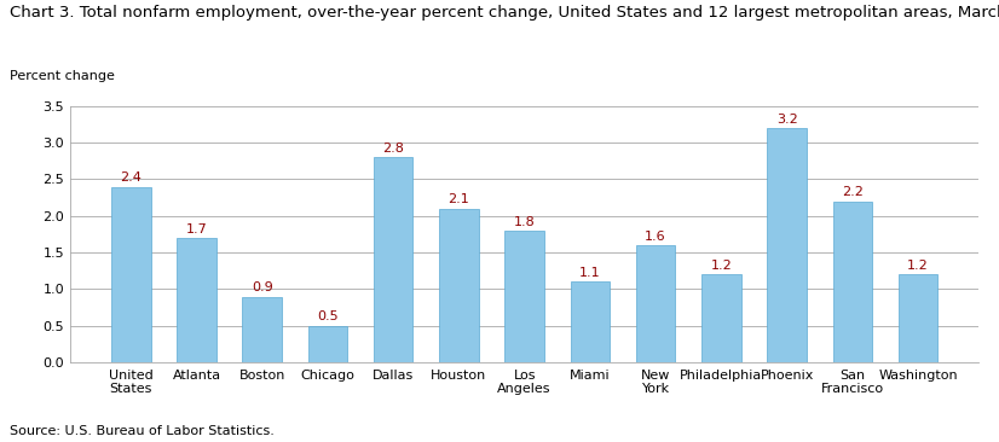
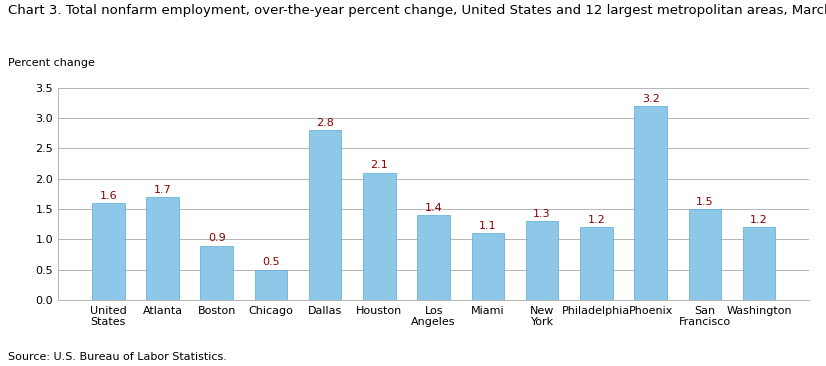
United States: 2.4 -> 1.6
Los Angeles: 1.8 -> 1.4
New York: 1.6 -> 1.3
San Francisco: 2.2 -> 1.5
